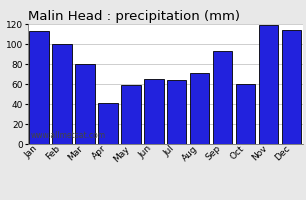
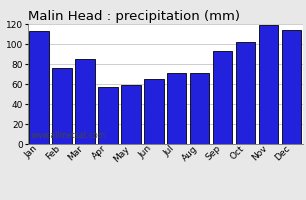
Feb: 100 -> 76
Mar: 80 -> 85
Apr: 41 -> 57
Jul: 64 -> 71
Oct: 60 -> 102
